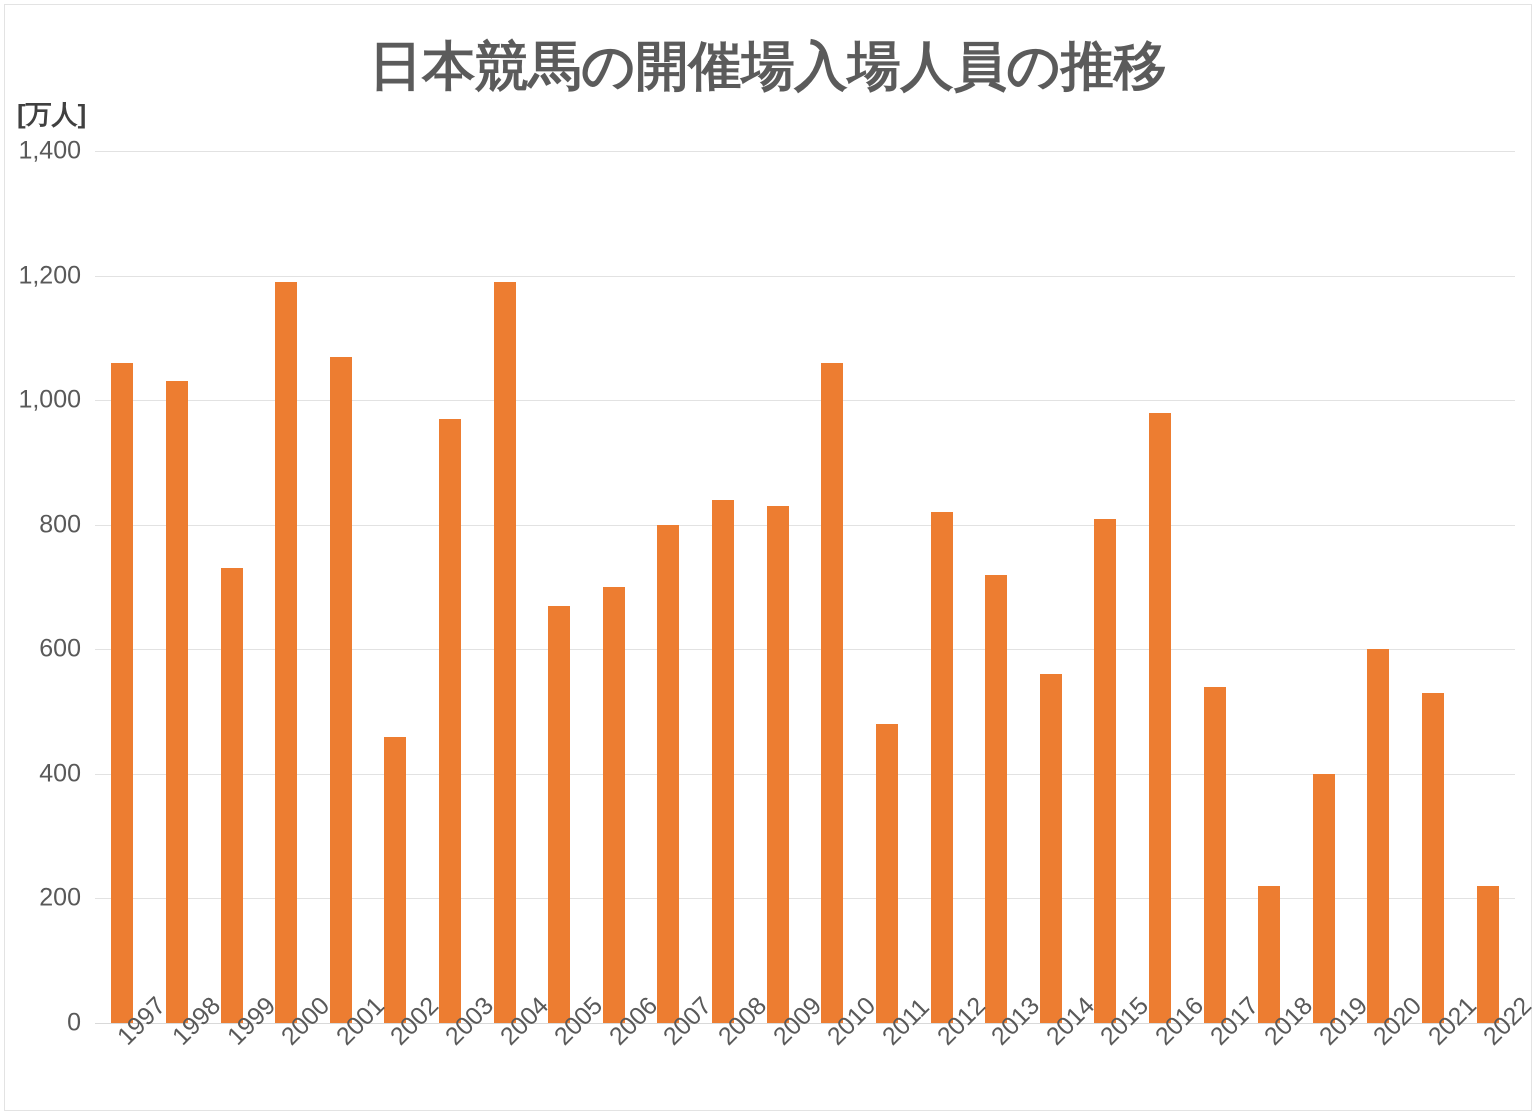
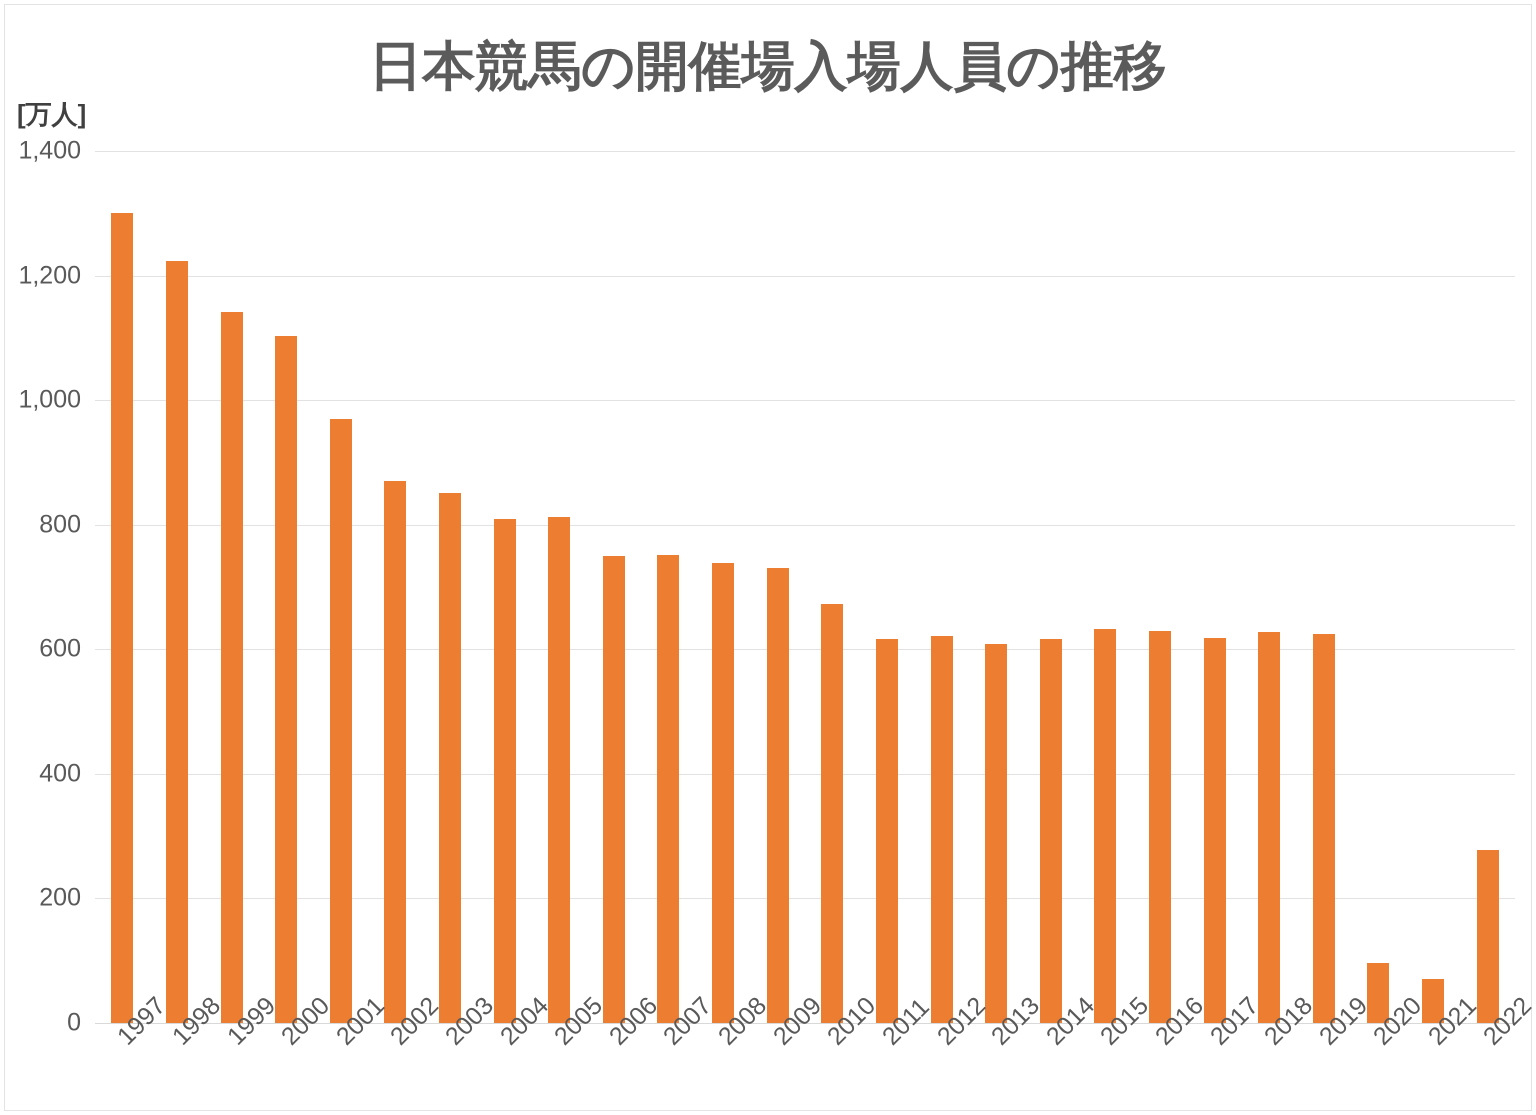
1997: 1060 -> 1300
1998: 1030 -> 1220
1999: 730 -> 1140
2000: 1190 -> 1100
2001: 1070 -> 970
2002: 460 -> 870
2003: 970 -> 850
2004: 1190 -> 810
2005: 670 -> 810
2006: 700 -> 750
2007: 800 -> 750
2008: 840 -> 740
2009: 830 -> 730
2010: 1060 -> 670
2011: 480 -> 620
2012: 820 -> 620
2013: 720 -> 610
2014: 560 -> 620
2015: 810 -> 630
2016: 980 -> 630
2017: 540 -> 620
2018: 220 -> 630
2019: 400 -> 620
2020: 600 -> 100
2021: 530 -> 70
2022: 220 -> 280
